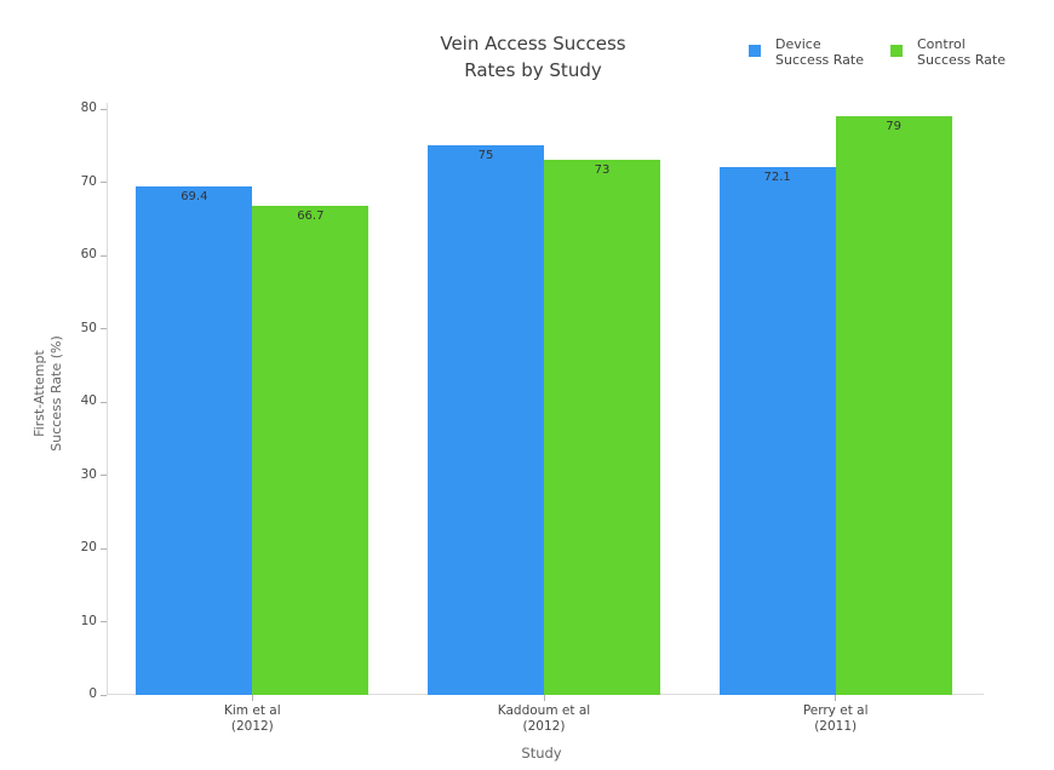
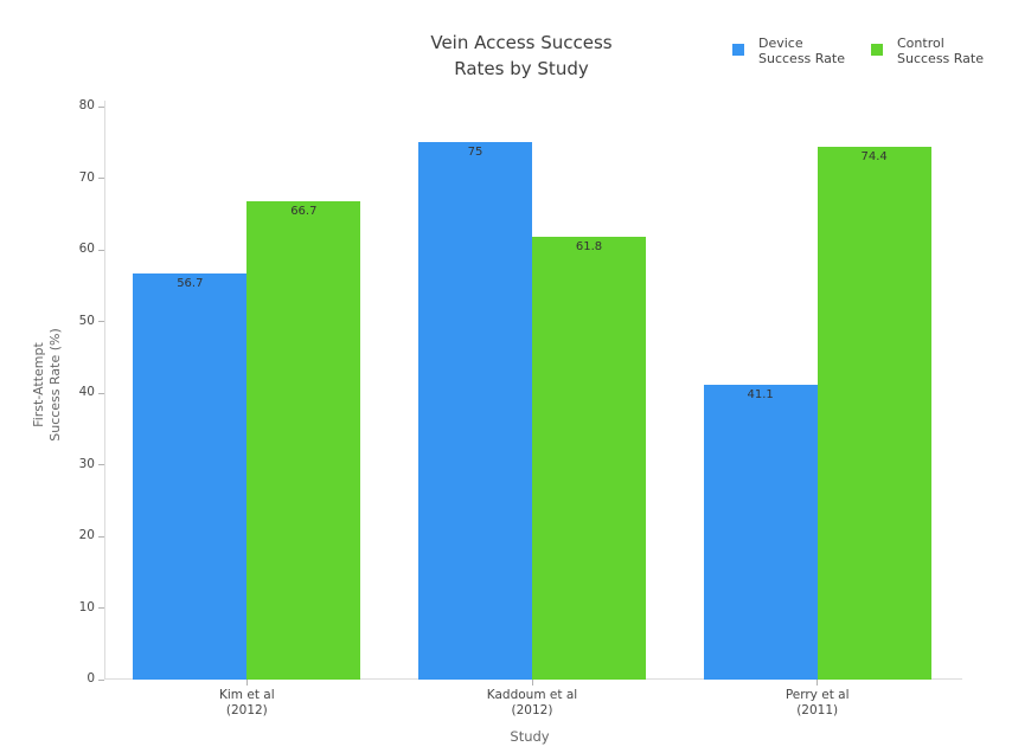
Device Success Rate/Kim et al (2012): 69.4 -> 56.7
Control Success Rate/Kaddoum et al (2012): 73 -> 61.8
Device Success Rate/Perry et al (2011): 72.1 -> 41.1
Control Success Rate/Perry et al (2011): 79 -> 74.4
